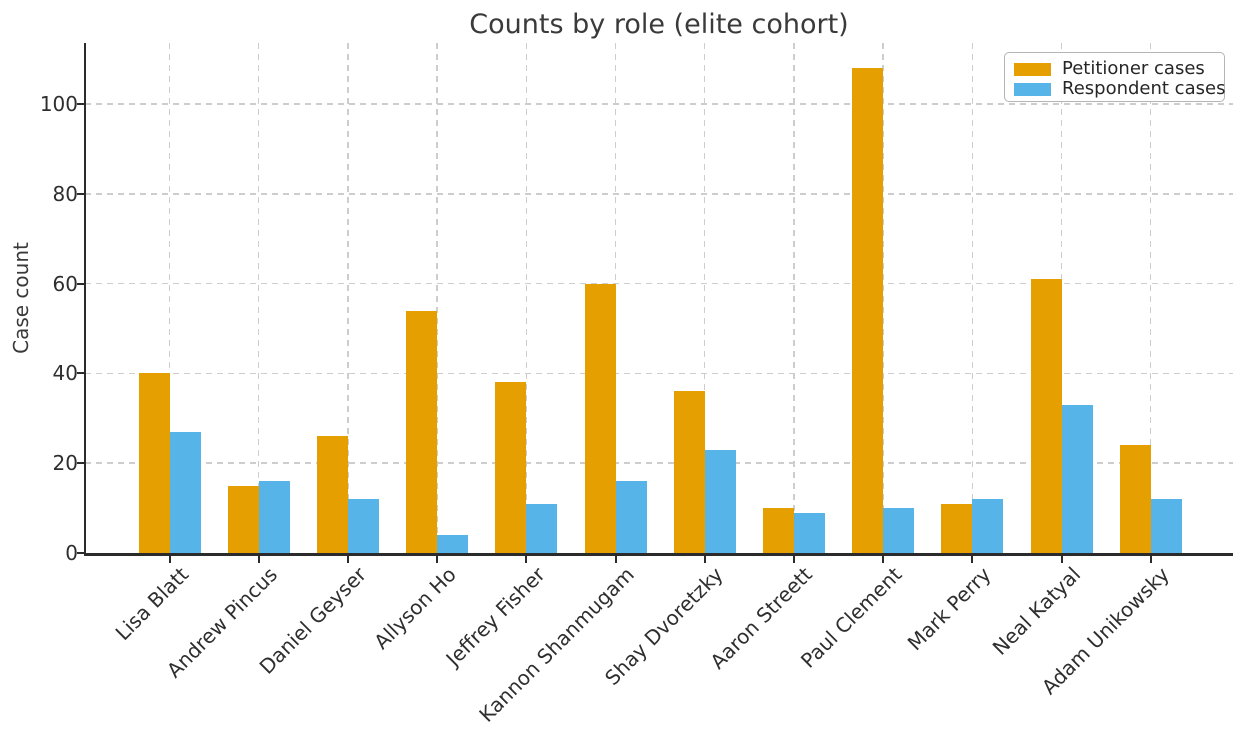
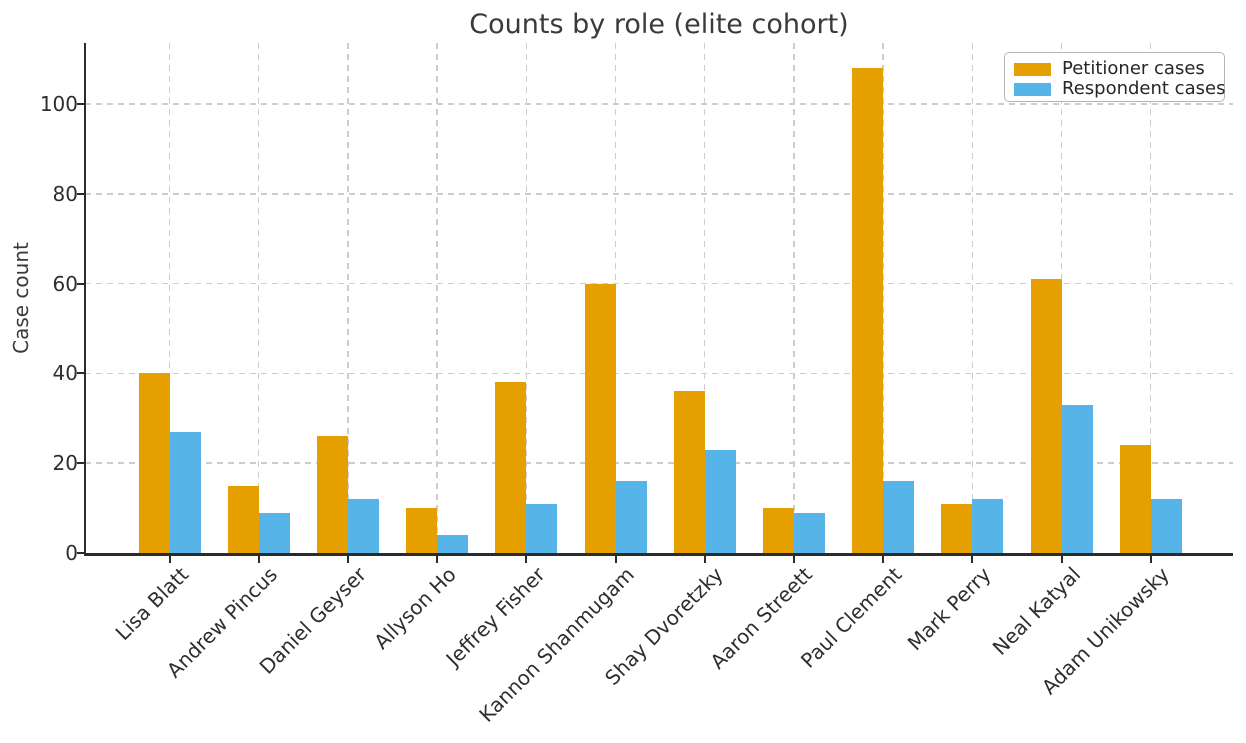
Respondent cases/Andrew Pincus: 16 -> 9
Petitioner cases/Allyson Ho: 54 -> 10
Respondent cases/Paul Clement: 10 -> 16
